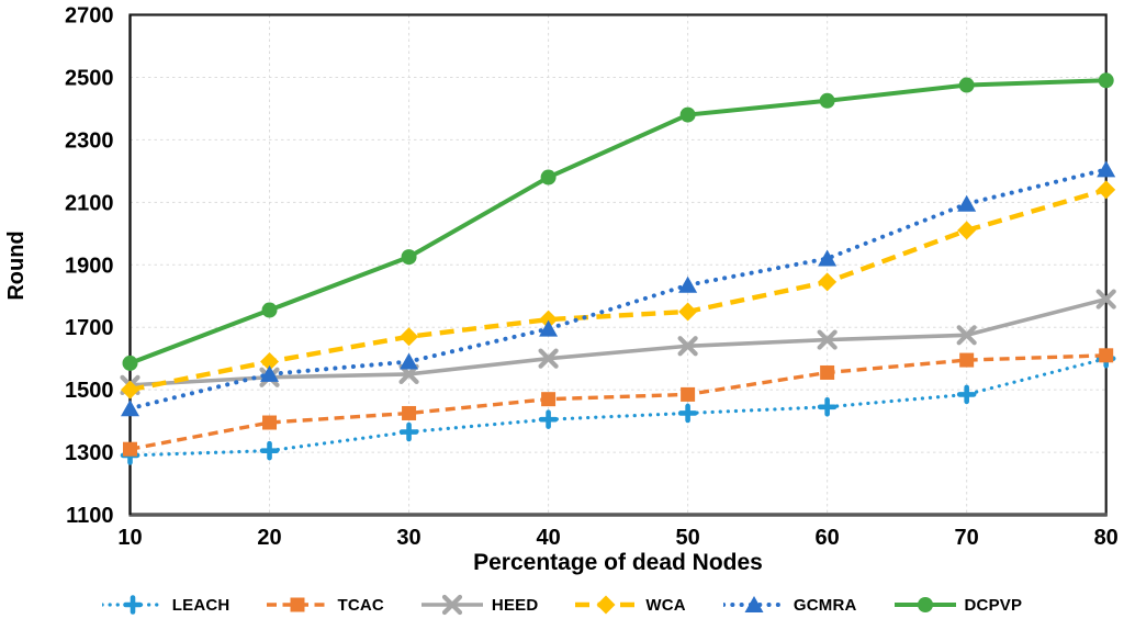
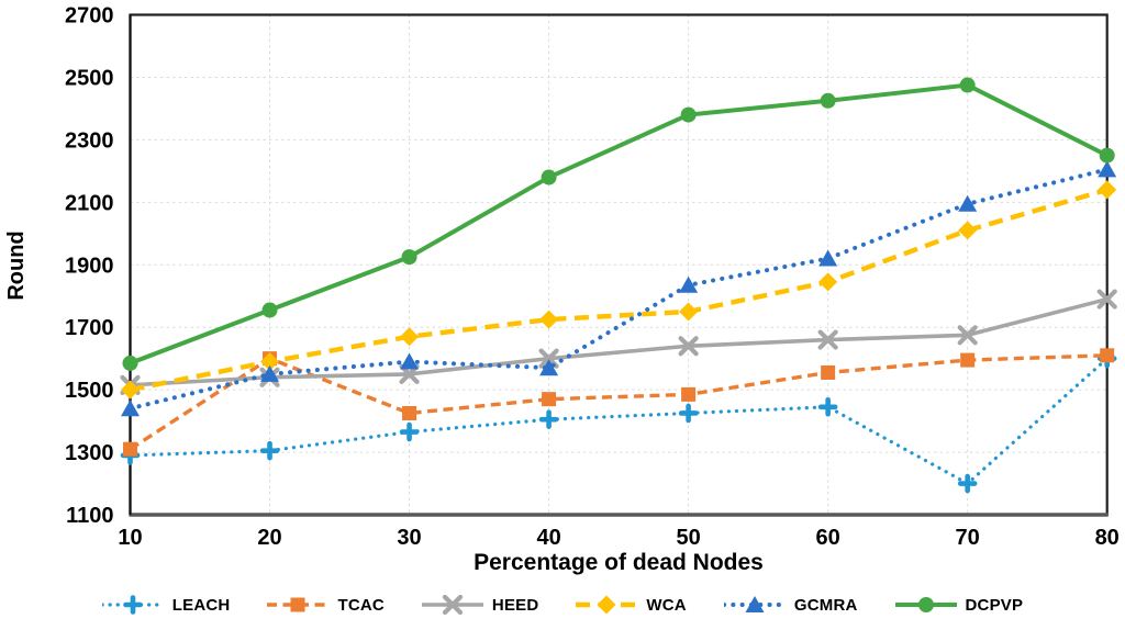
TCAC/20: 1400 -> 1600
GCMRA/40: 1700 -> 1570
LEACH/70: 1480 -> 1200
DCPVP/80: 2490 -> 2250
